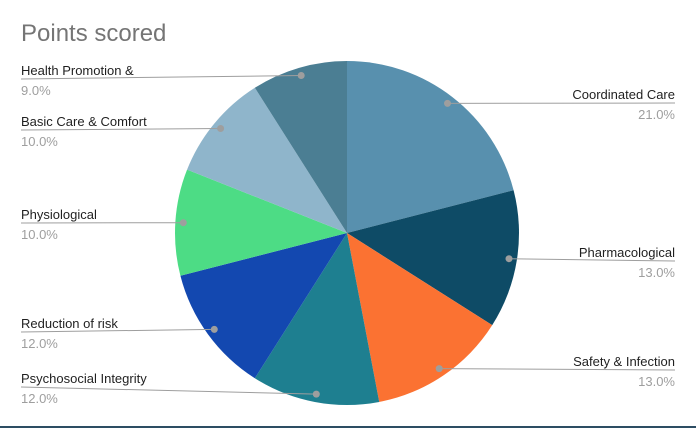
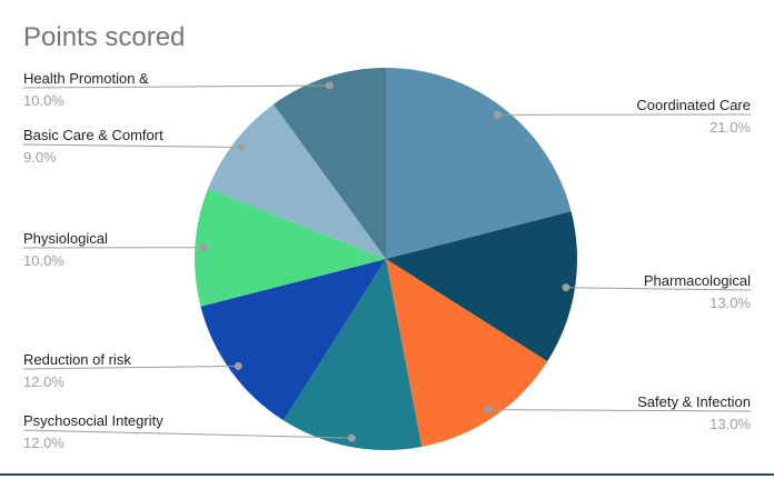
Basic Care & Comfort: 10.0% -> 9.0%
Health Promotion &: 9.0% -> 10.0%
